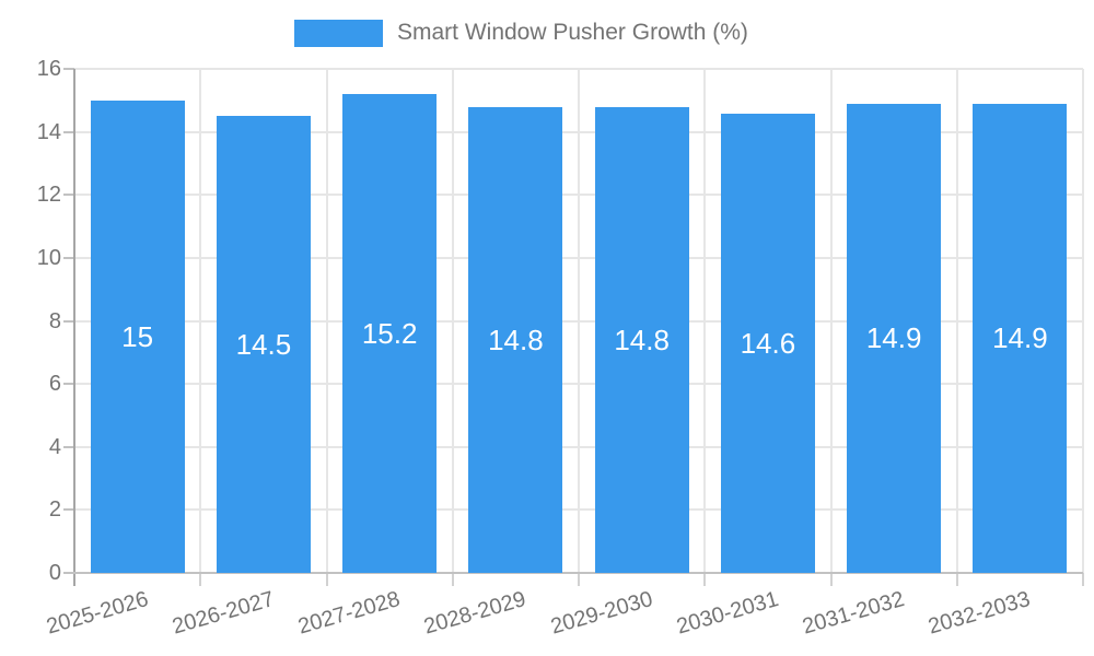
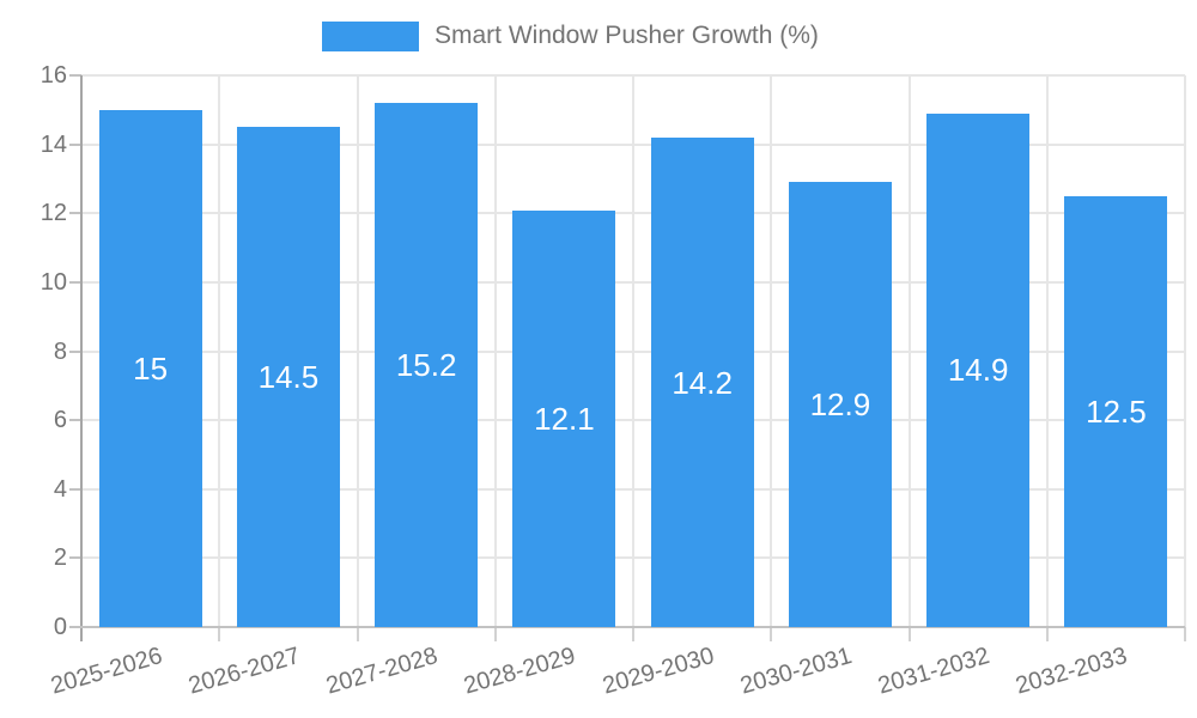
2028-2029: 14.8 -> 12.1
2029-2030: 14.8 -> 14.2
2030-2031: 14.6 -> 12.9
2032-2033: 14.9 -> 12.5
